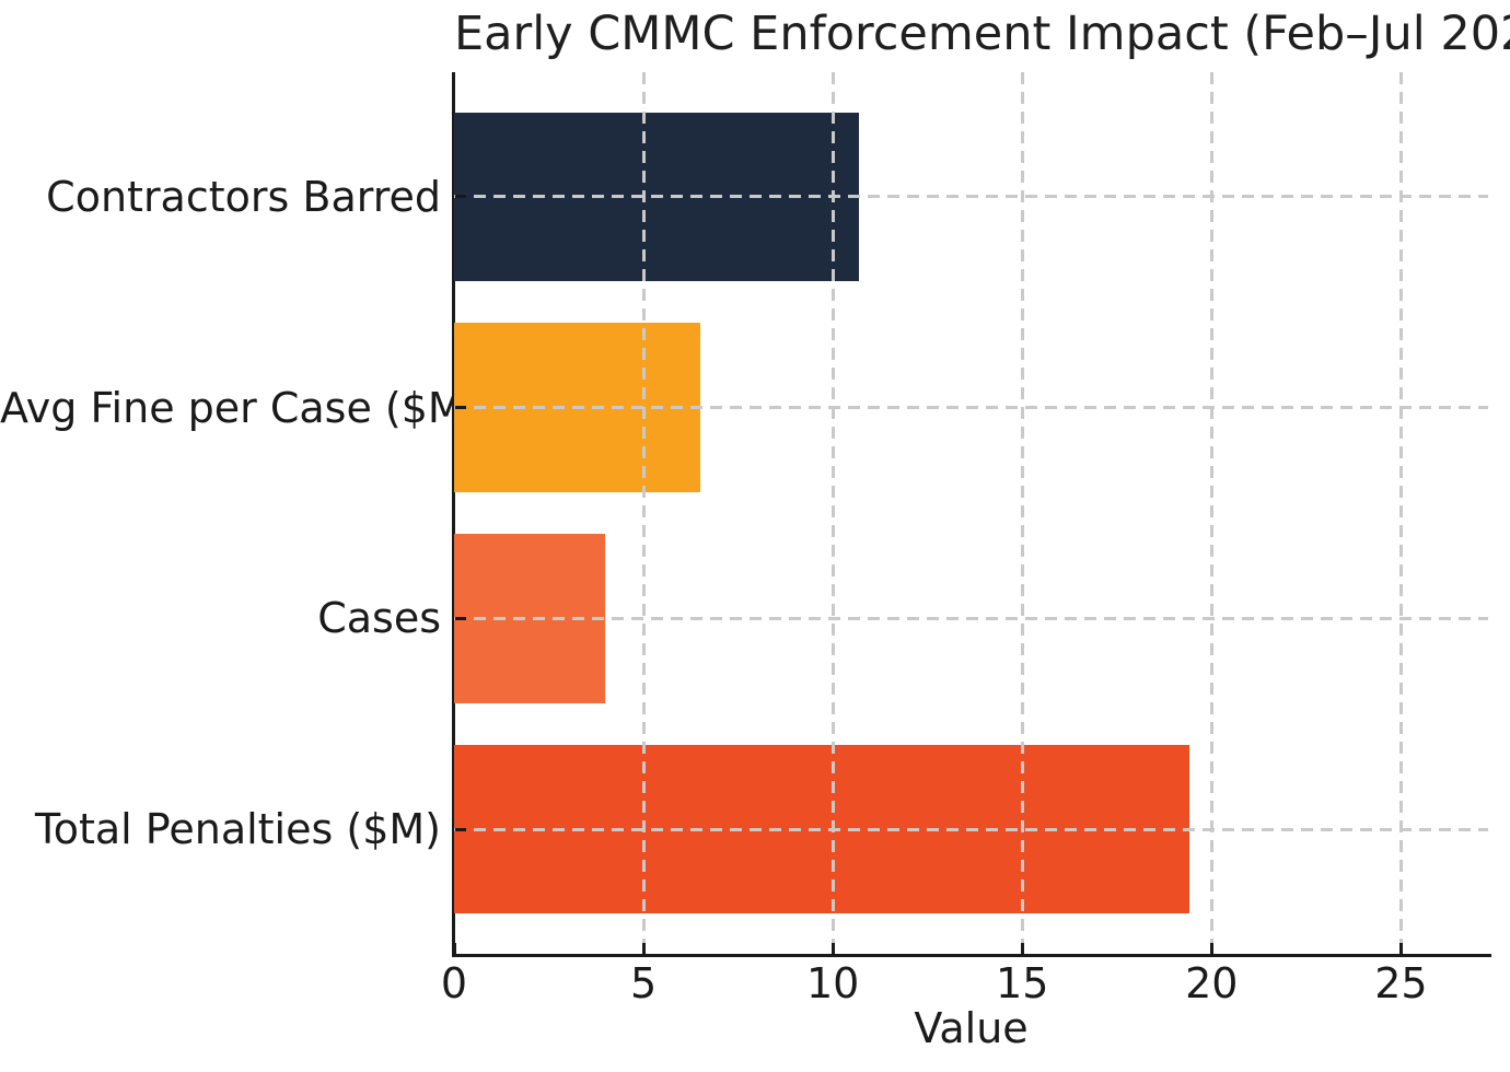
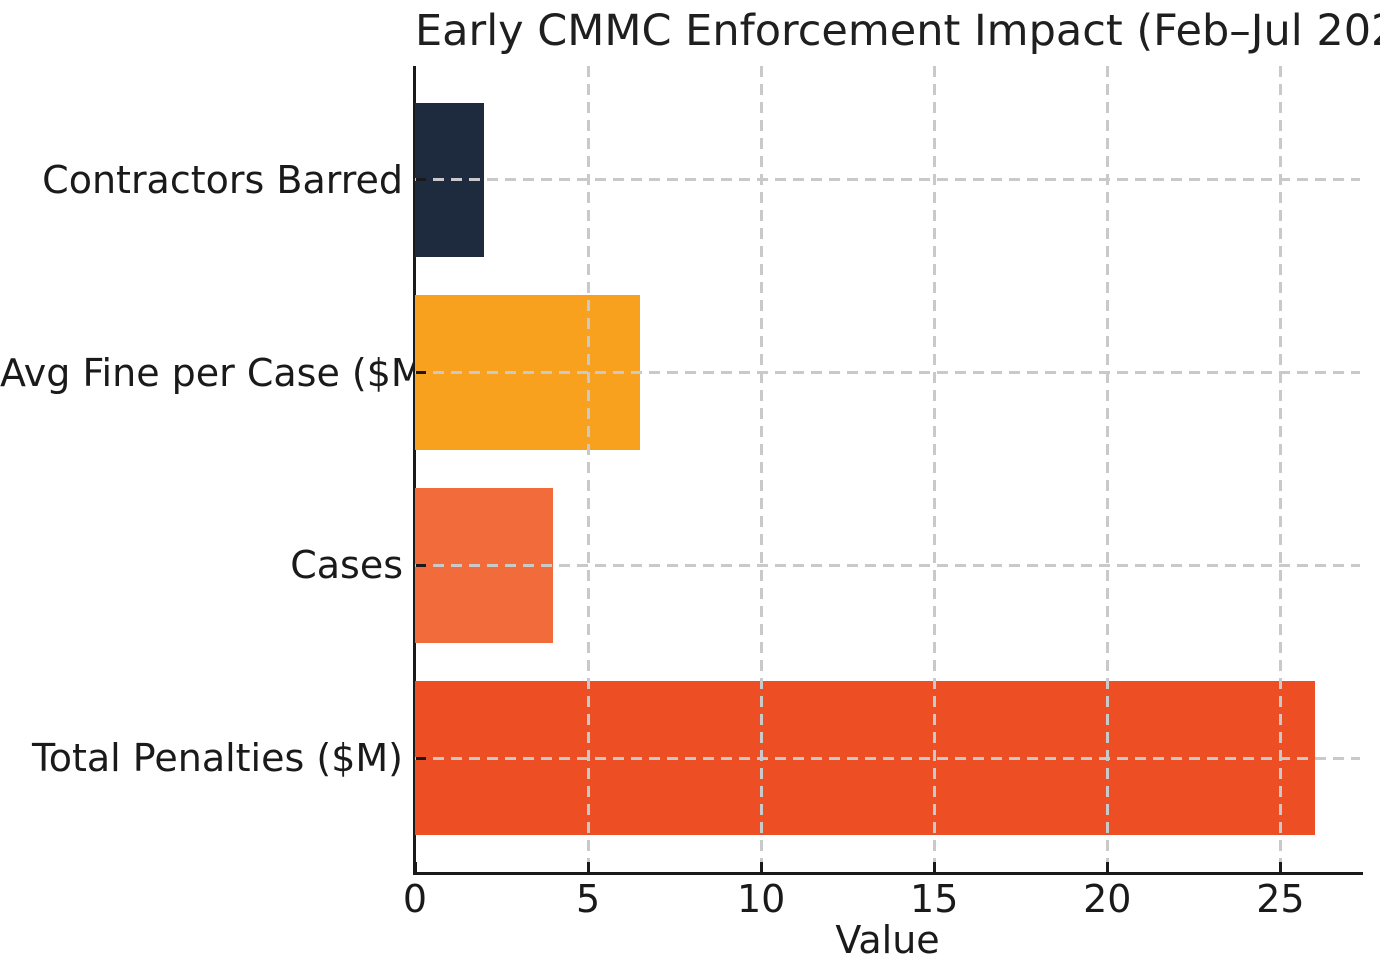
Contractors Barred: 10.7 -> 2.0
Total Penalties ($M): 19.4 -> 26.0
